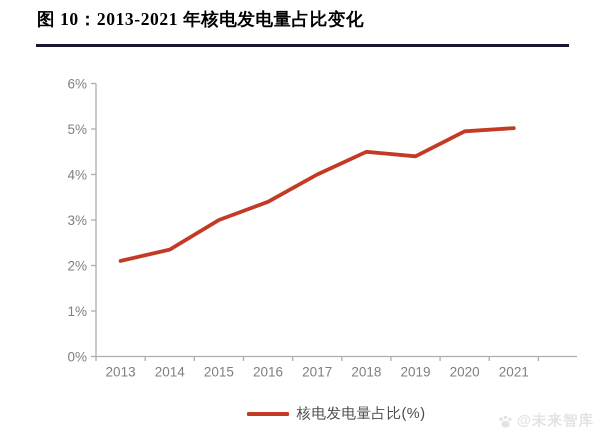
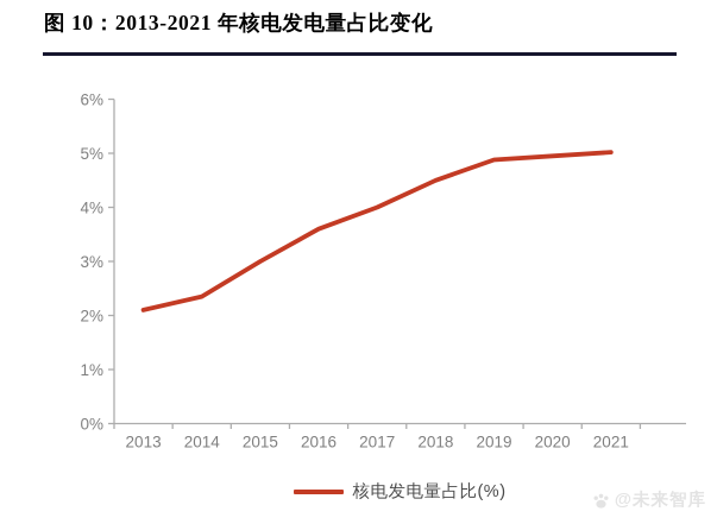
2016: 3.4% -> 3.6%
2019: 4.4% -> 4.9%
